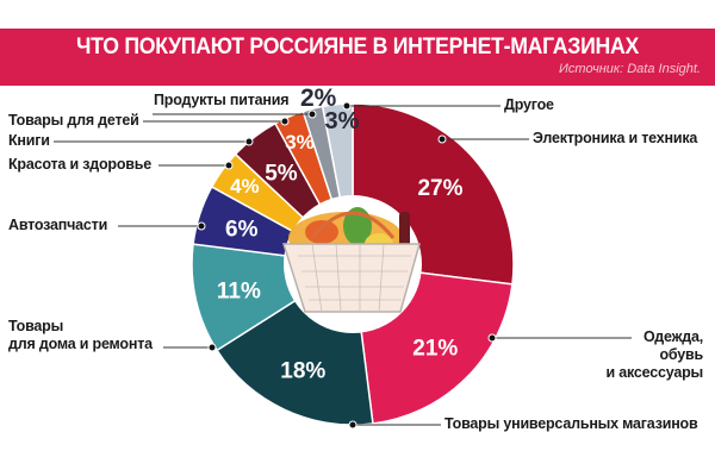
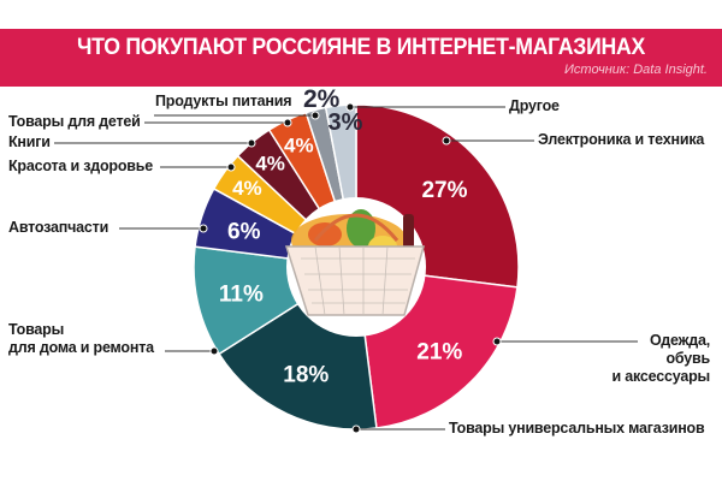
Книги: 5% -> 4%
Товары для детей: 3% -> 4%
